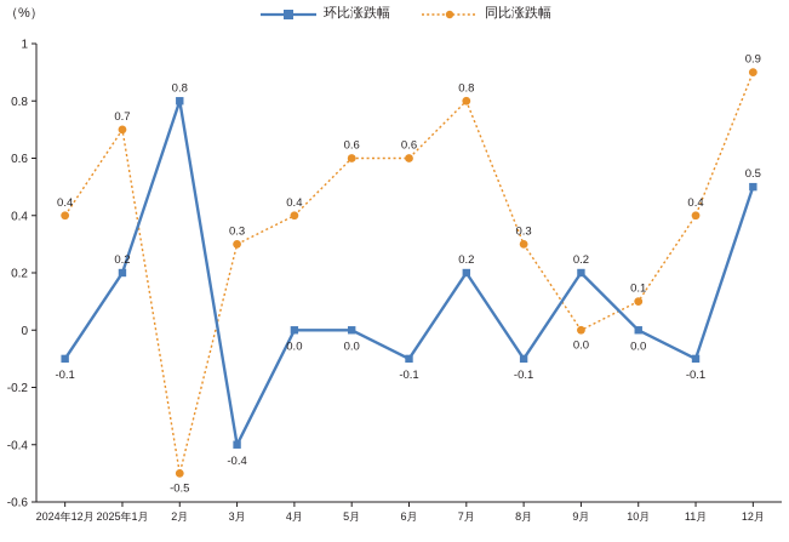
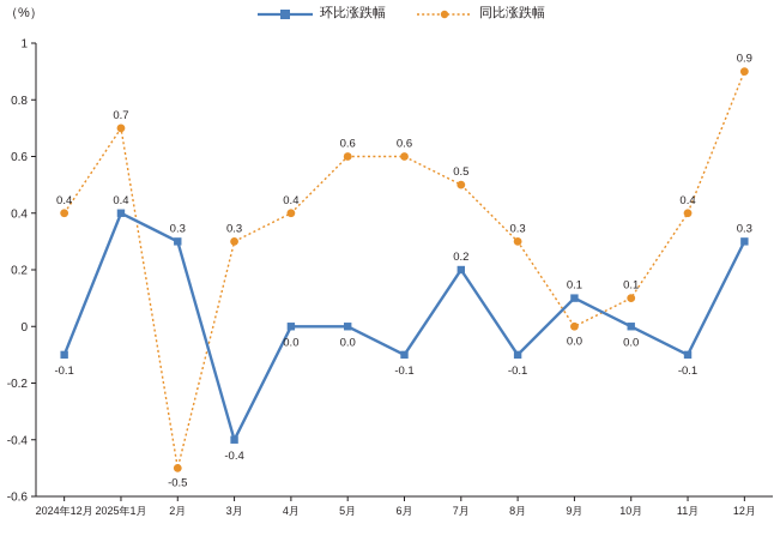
环比涨跌幅/2025年1月: 0.2 -> 0.4
环比涨跌幅/2月: 0.8 -> 0.3
同比涨跌幅/7月: 0.8 -> 0.5
环比涨跌幅/9月: 0.2 -> 0.1
环比涨跌幅/12月: 0.5 -> 0.3
